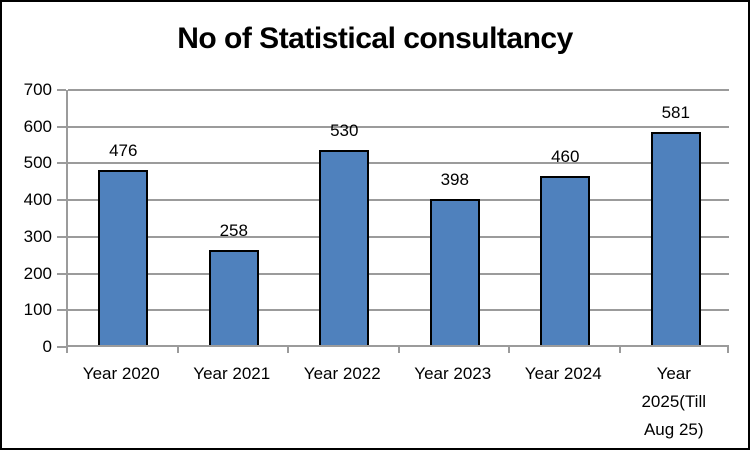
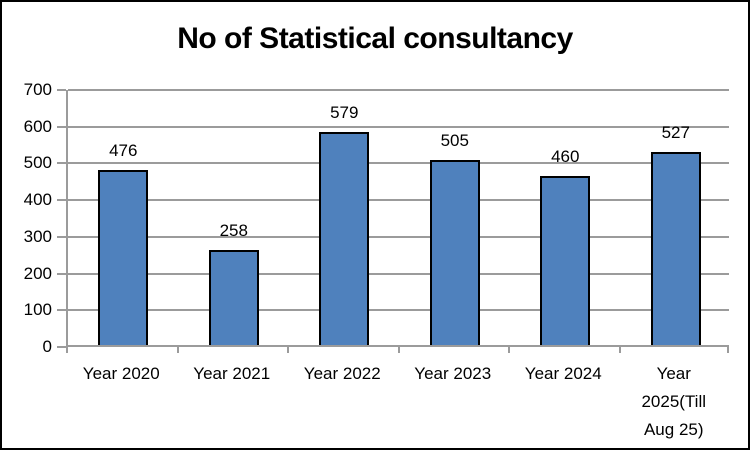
Year 2022: 530 -> 579
Year 2023: 398 -> 505
Year 2025(Till Aug 25): 581 -> 527
